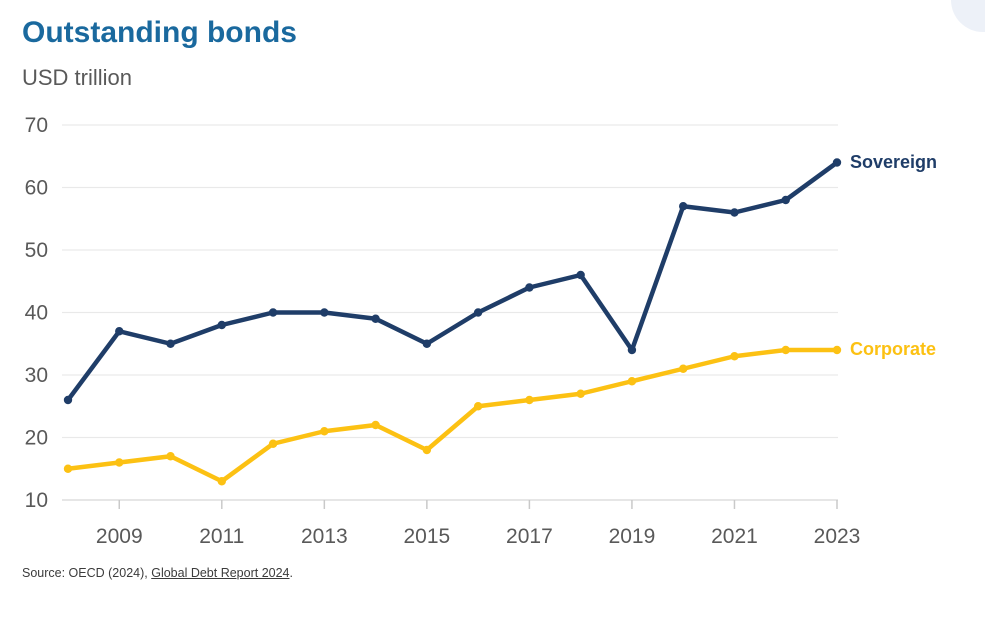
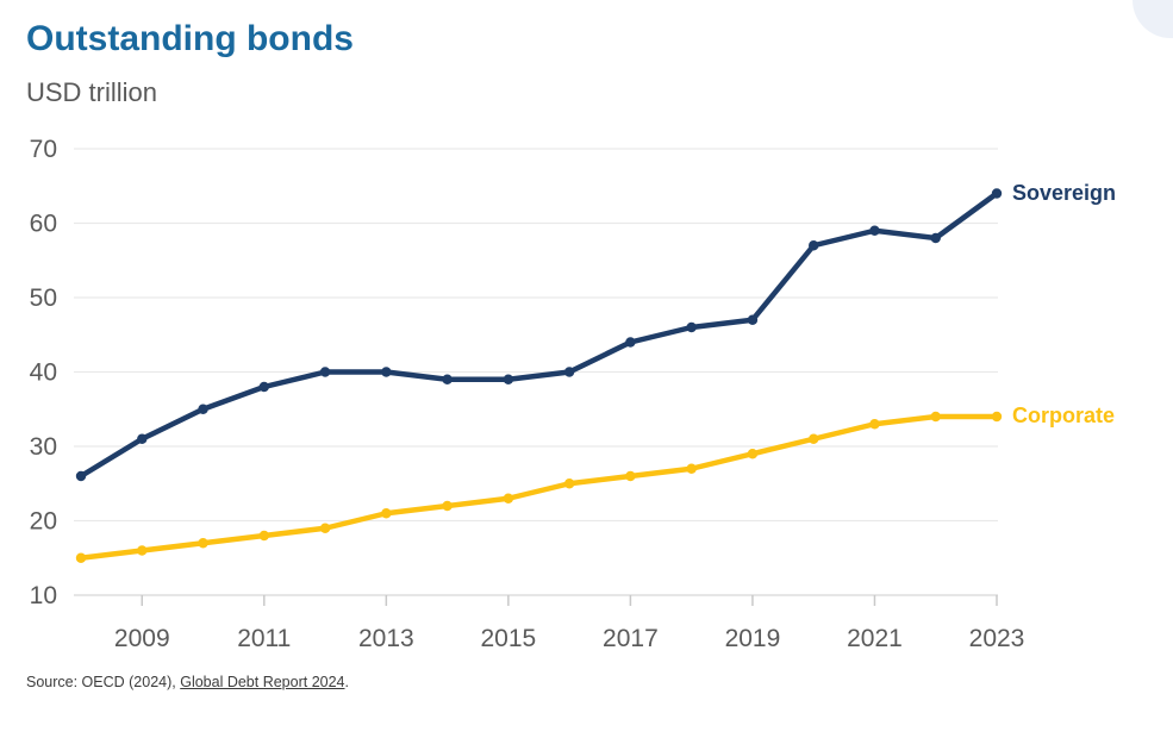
Sovereign/2009: 37 -> 31
Corporate/2011: 13 -> 18
Sovereign/2015: 35 -> 39
Corporate/2015: 18 -> 23
Sovereign/2019: 34 -> 47
Sovereign/2021: 56 -> 59
